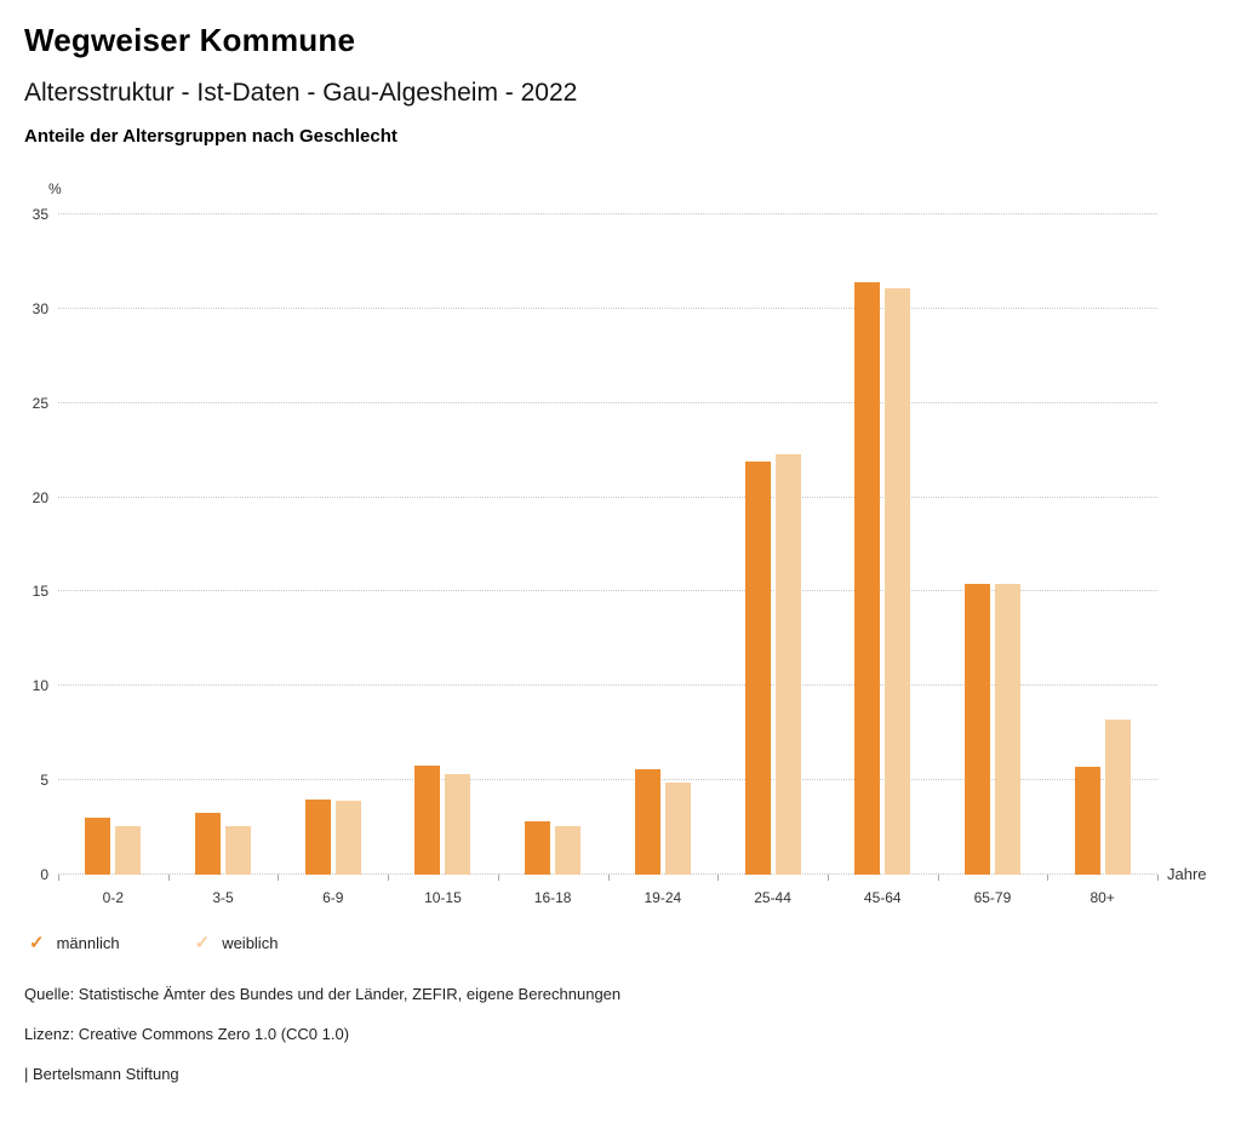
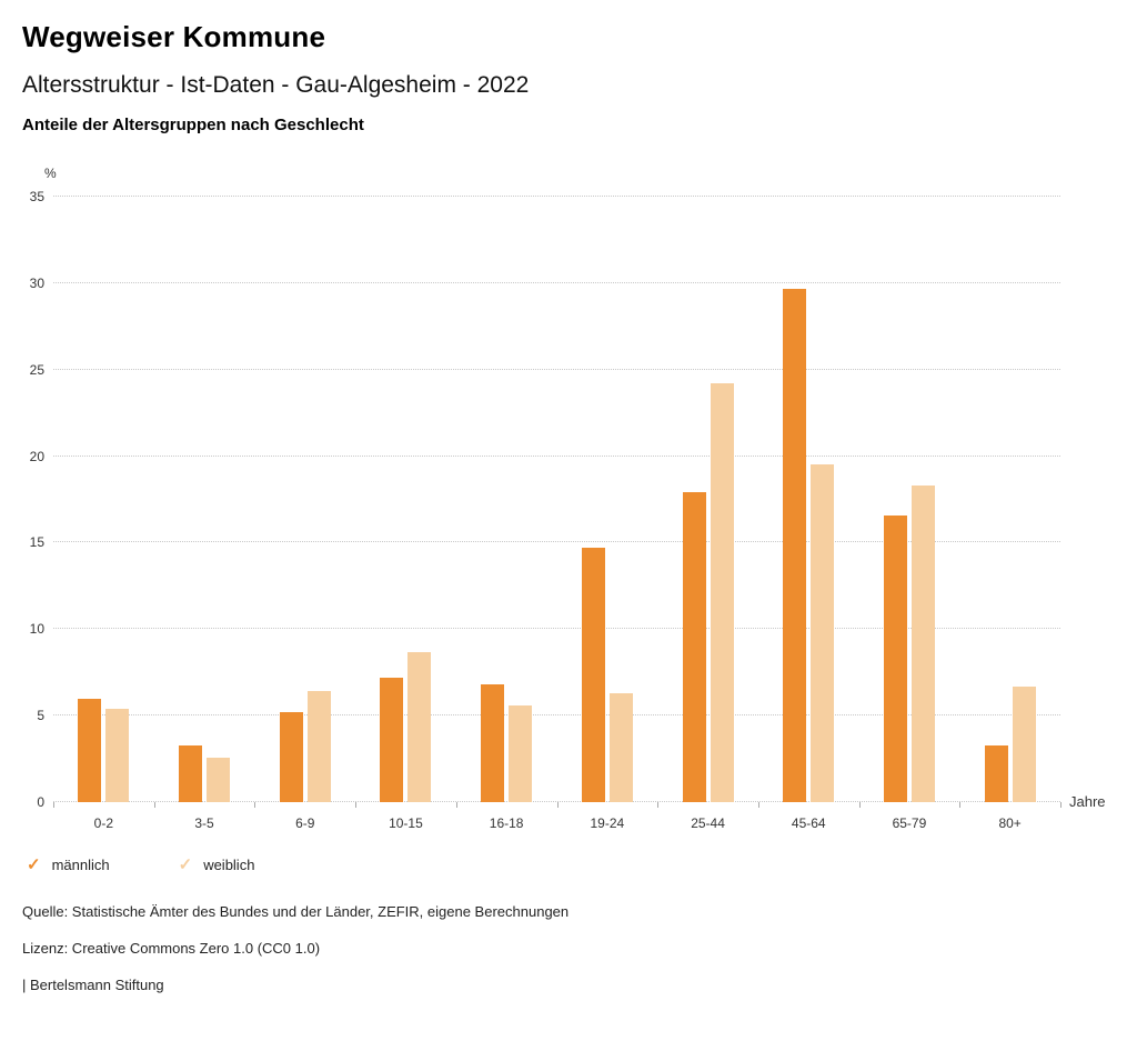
männlich/0-2: 3.0 -> 6.0
weiblich/0-2: 2.6 -> 5.4
männlich/6-9: 4.0 -> 5.2
weiblich/6-9: 3.9 -> 6.4
männlich/10-15: 5.8 -> 7.2
weiblich/10-15: 5.3 -> 8.7
männlich/16-18: 2.8 -> 6.8
weiblich/16-18: 2.6 -> 5.6
männlich/19-24: 5.6 -> 14.7
weiblich/19-24: 4.9 -> 6.3
männlich/25-44: 21.9 -> 17.9
weiblich/25-44: 22.3 -> 24.2
männlich/45-64: 31.4 -> 29.7
weiblich/45-64: 31.1 -> 19.5
männlich/65-79: 15.4 -> 16.6
weiblich/65-79: 15.4 -> 18.3
männlich/80+: 5.7 -> 3.3
weiblich/80+: 8.2 -> 6.7
